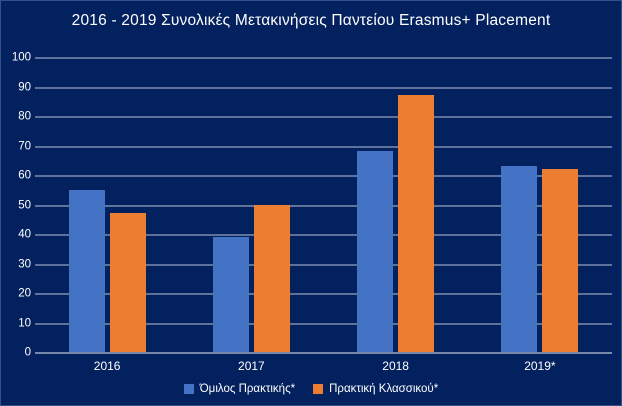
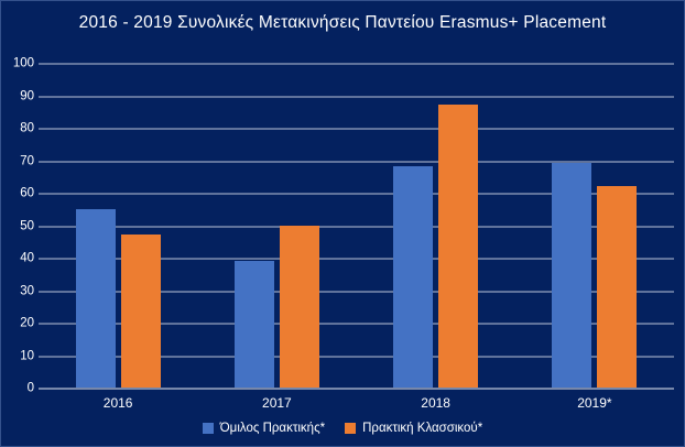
Όμιλος Πρακτικής*/2019*: 63 -> 69
